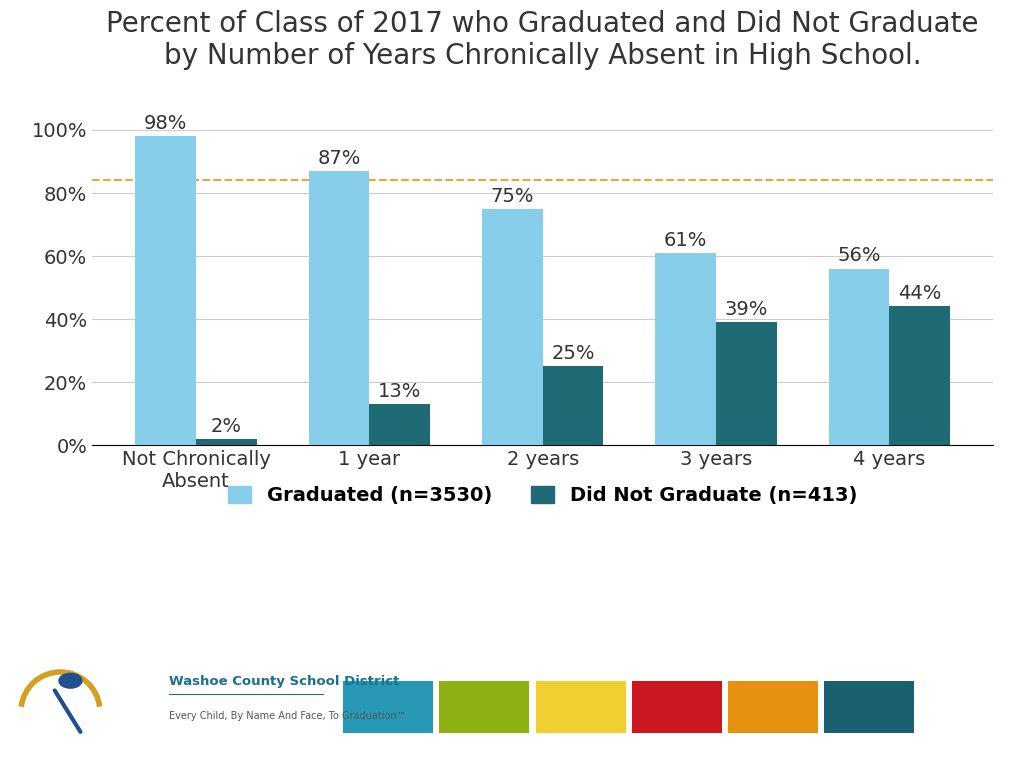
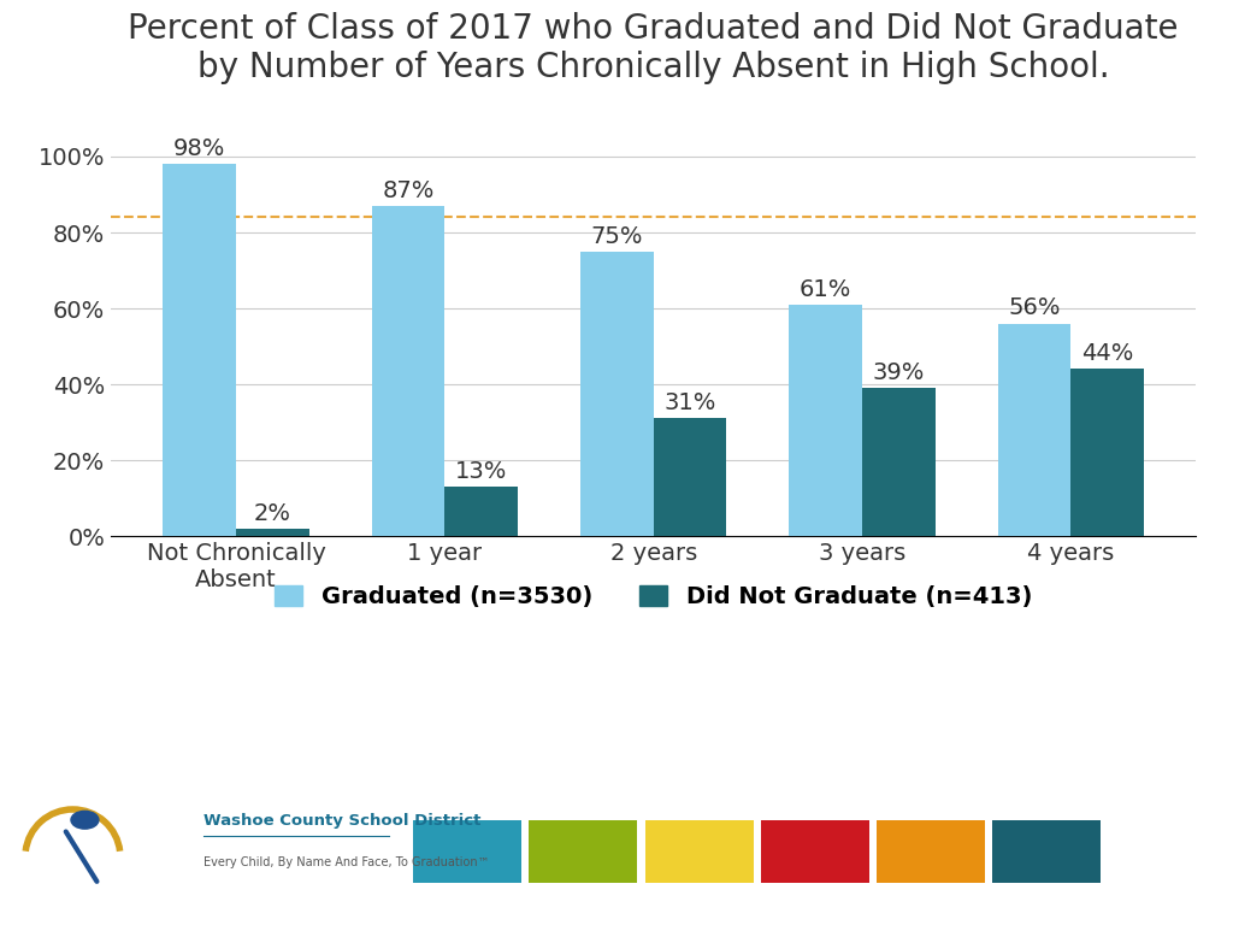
Did Not Graduate (n=413)/2 years: 25% -> 31%
